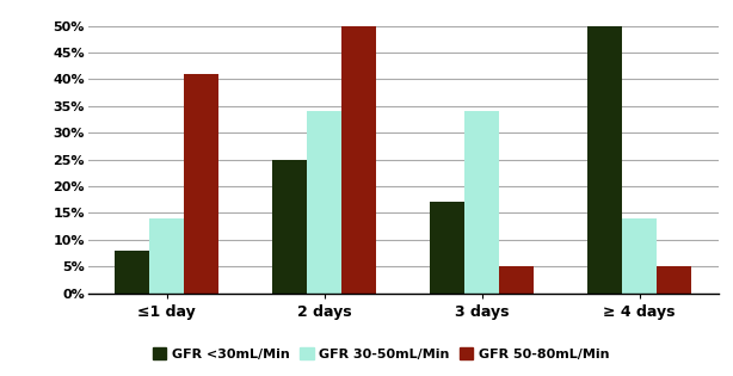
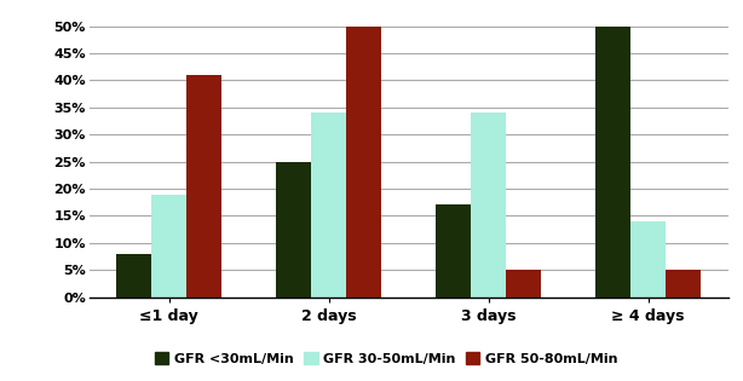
GFR 30-50mL/Min/≤1 day: 14% -> 19%
